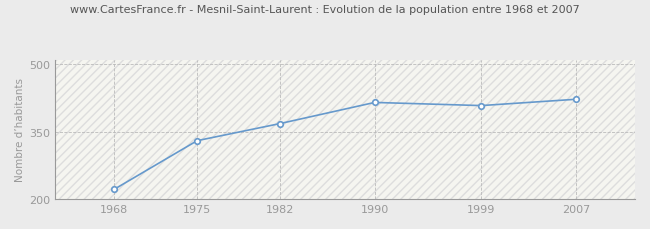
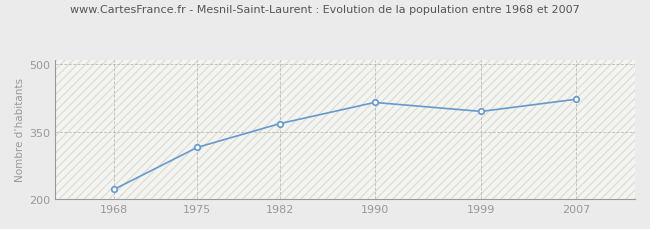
1975: 330 -> 315
1999: 408 -> 395
